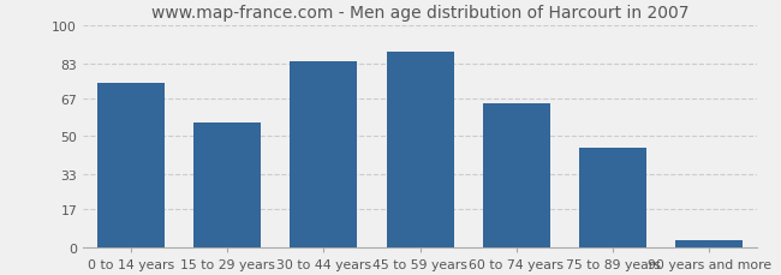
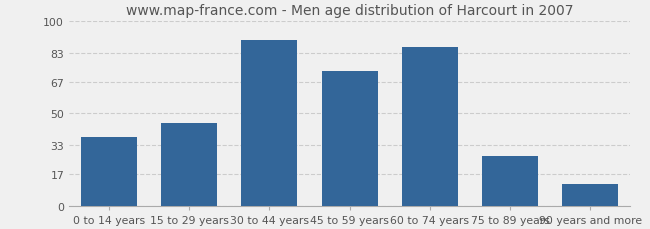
0 to 14 years: 74 -> 37
15 to 29 years: 56 -> 45
30 to 44 years: 84 -> 90
45 to 59 years: 88 -> 73
60 to 74 years: 65 -> 86
75 to 89 years: 45 -> 27
90 years and more: 3 -> 12
